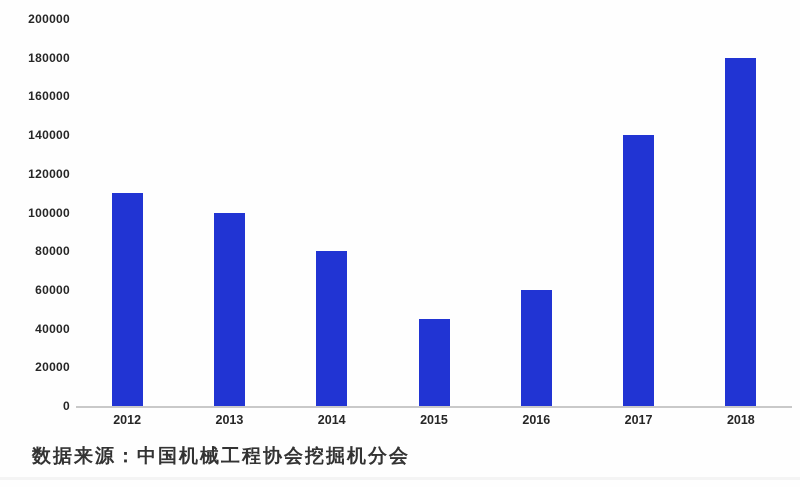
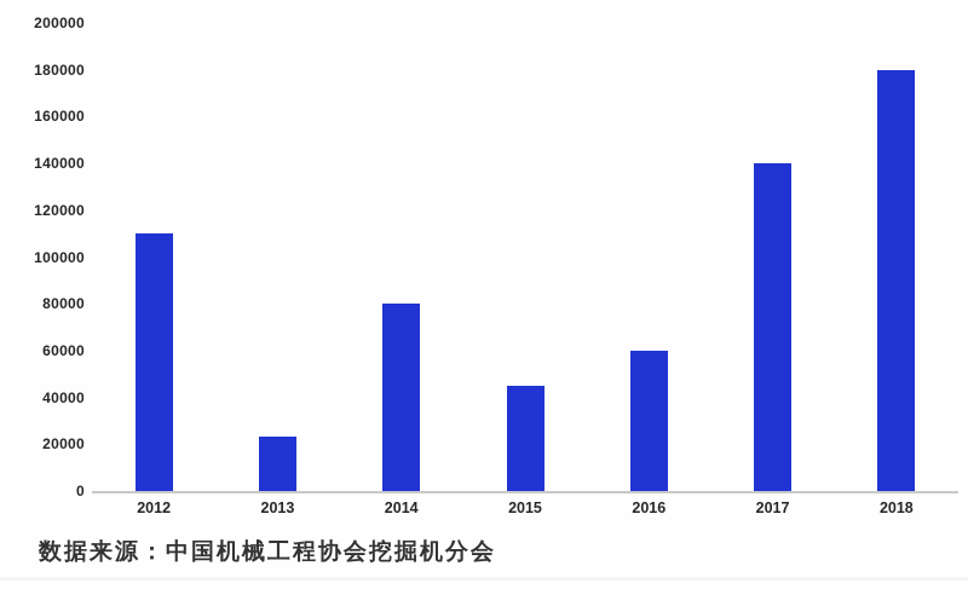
2013: 100000 -> 23000
